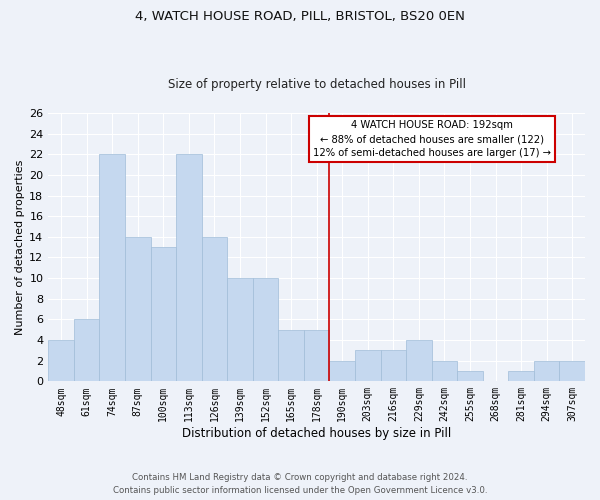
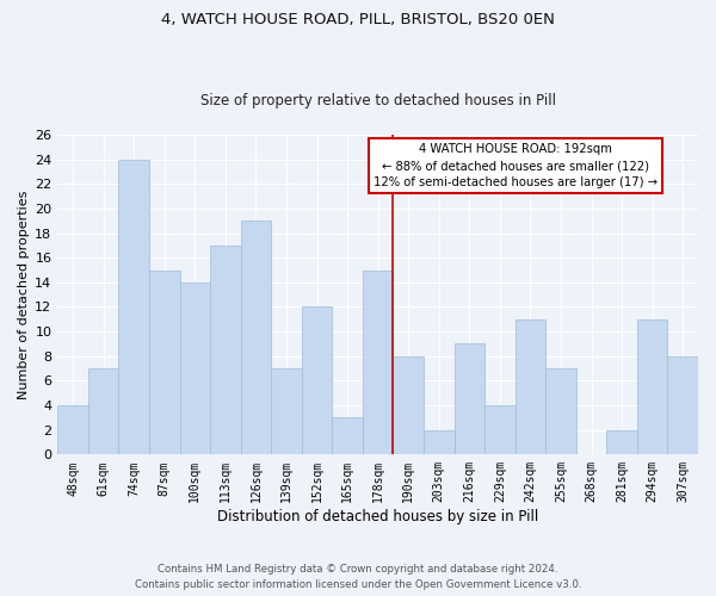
61sqm: 6 -> 7
74sqm: 22 -> 24
87sqm: 14 -> 15
100sqm: 13 -> 14
113sqm: 22 -> 17
126sqm: 14 -> 19
139sqm: 10 -> 7
152sqm: 10 -> 12
165sqm: 5 -> 3
178sqm: 5 -> 15
190sqm: 2 -> 8
203sqm: 3 -> 2
216sqm: 3 -> 9
242sqm: 2 -> 11
255sqm: 1 -> 7
281sqm: 1 -> 2
294sqm: 2 -> 11
307sqm: 2 -> 8
